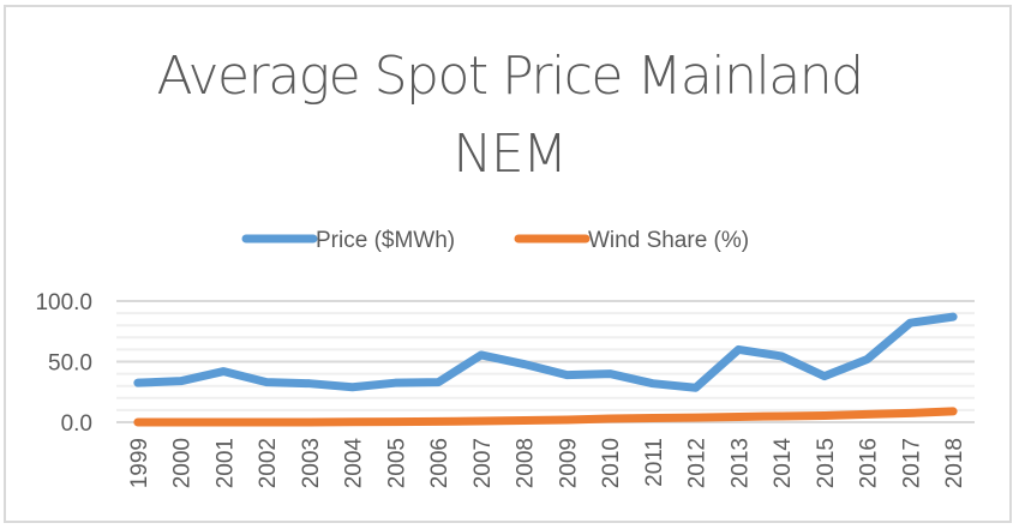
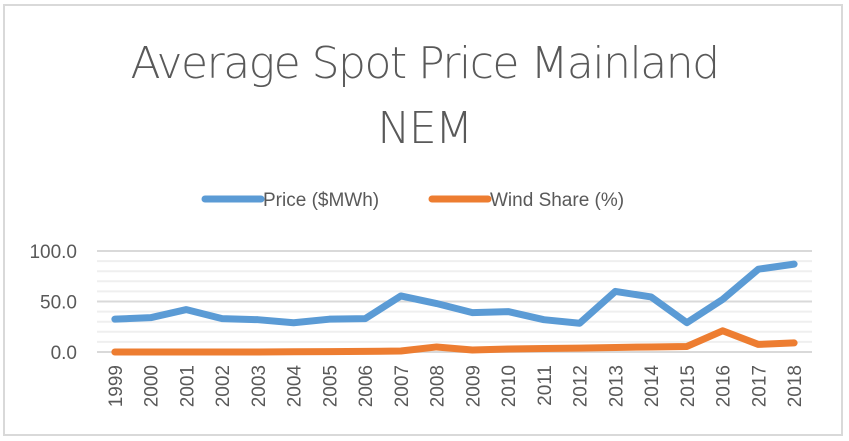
Wind Share (%)/2008: 2 -> 5
Price ($MWh)/2015: 38 -> 29
Wind Share (%)/2016: 6 -> 21
